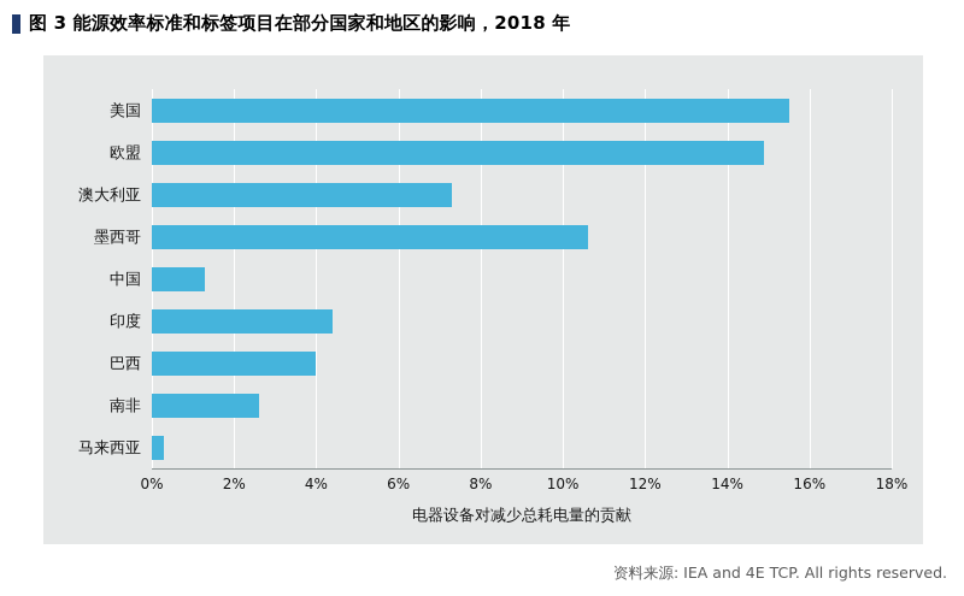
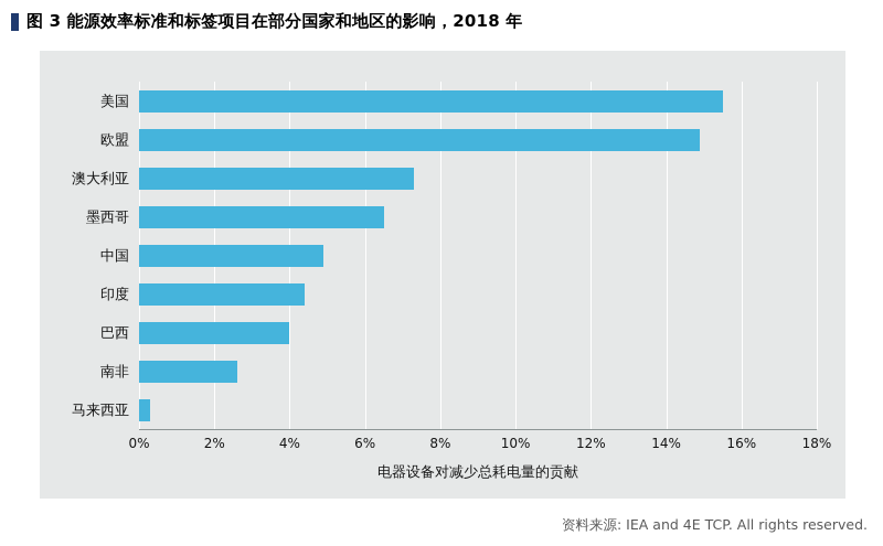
墨西哥: 10.6% -> 6.5%
中国: 1.3% -> 4.9%
